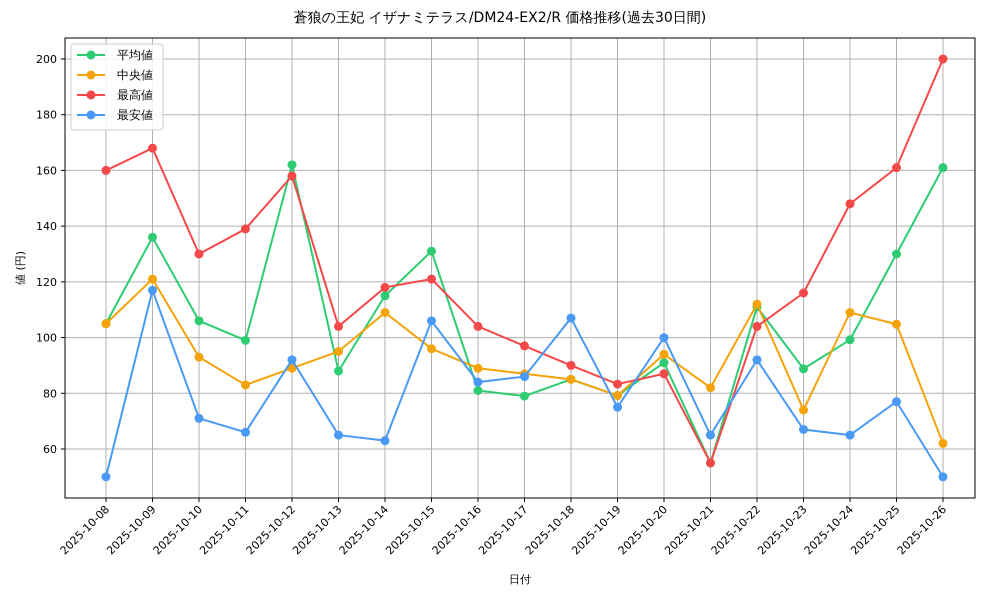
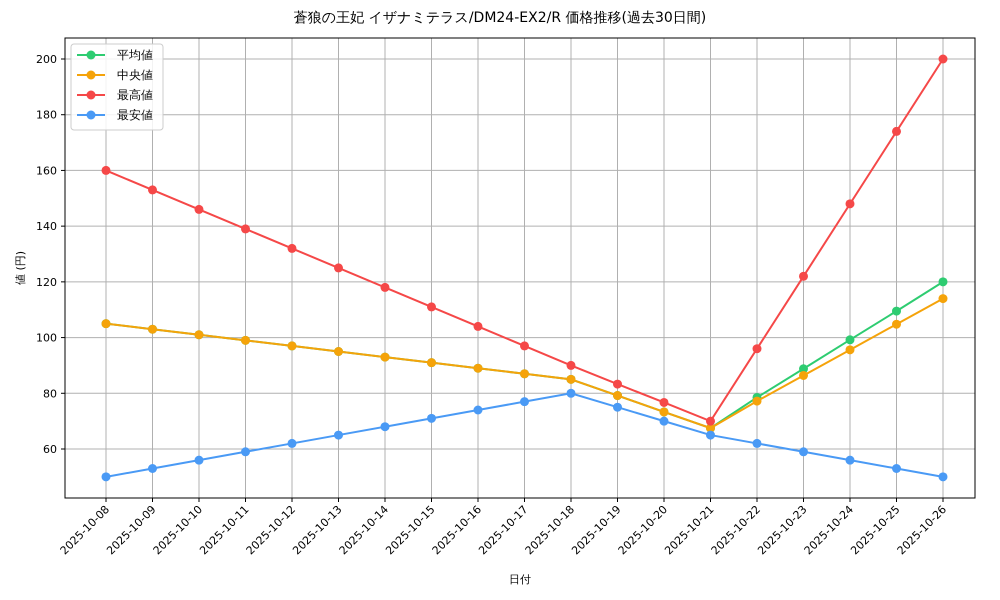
平均値/2025-10-09: 136 -> 103
中央値/2025-10-09: 121 -> 103
最高値/2025-10-09: 168 -> 153
最安値/2025-10-09: 117 -> 53
平均値/2025-10-10: 106 -> 101
中央値/2025-10-10: 93 -> 101
最高値/2025-10-10: 130 -> 146
最安値/2025-10-10: 71 -> 56
中央値/2025-10-11: 83 -> 99
最安値/2025-10-11: 66 -> 59
平均値/2025-10-12: 162 -> 97
中央値/2025-10-12: 89 -> 97
最高値/2025-10-12: 158 -> 132
最安値/2025-10-12: 92 -> 62
平均値/2025-10-13: 88 -> 95
最高値/2025-10-13: 104 -> 125
平均値/2025-10-14: 115 -> 93
中央値/2025-10-14: 109 -> 93
最安値/2025-10-14: 63 -> 68
平均値/2025-10-15: 131 -> 91
中央値/2025-10-15: 96 -> 91
最高値/2025-10-15: 121 -> 111
最安値/2025-10-15: 106 -> 71
平均値/2025-10-16: 81 -> 89
最安値/2025-10-16: 84 -> 74
平均値/2025-10-17: 79 -> 87
最安値/2025-10-17: 86 -> 77
最安値/2025-10-18: 107 -> 80
平均値/2025-10-20: 91 -> 73
中央値/2025-10-20: 94 -> 73
最高値/2025-10-20: 87 -> 77
最安値/2025-10-20: 100 -> 70
平均値/2025-10-21: 55 -> 68
中央値/2025-10-21: 82 -> 68
最高値/2025-10-21: 55 -> 70
平均値/2025-10-22: 111 -> 78
中央値/2025-10-22: 112 -> 77
最高値/2025-10-22: 104 -> 96
最安値/2025-10-22: 92 -> 62
中央値/2025-10-23: 74 -> 86
最高値/2025-10-23: 116 -> 122
最安値/2025-10-23: 67 -> 59
中央値/2025-10-24: 109 -> 96
最安値/2025-10-24: 65 -> 56
平均値/2025-10-25: 130 -> 110
最高値/2025-10-25: 161 -> 174
最安値/2025-10-25: 77 -> 53
平均値/2025-10-26: 161 -> 120
中央値/2025-10-26: 62 -> 114
